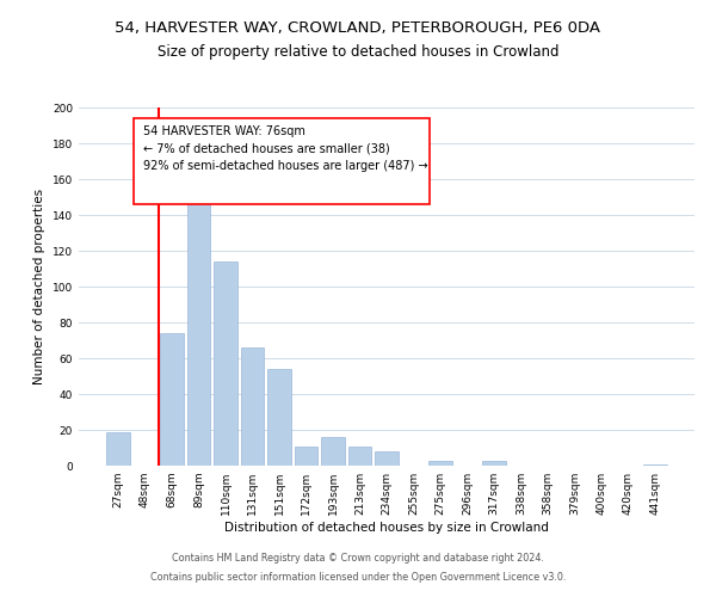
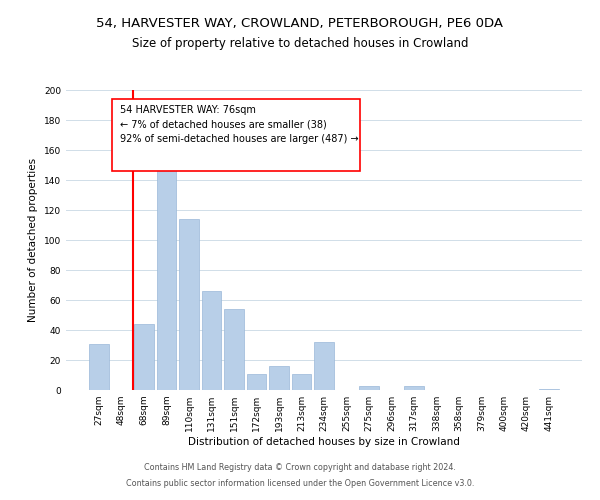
27sqm: 19 -> 31
68sqm: 74 -> 44
234sqm: 8 -> 32
